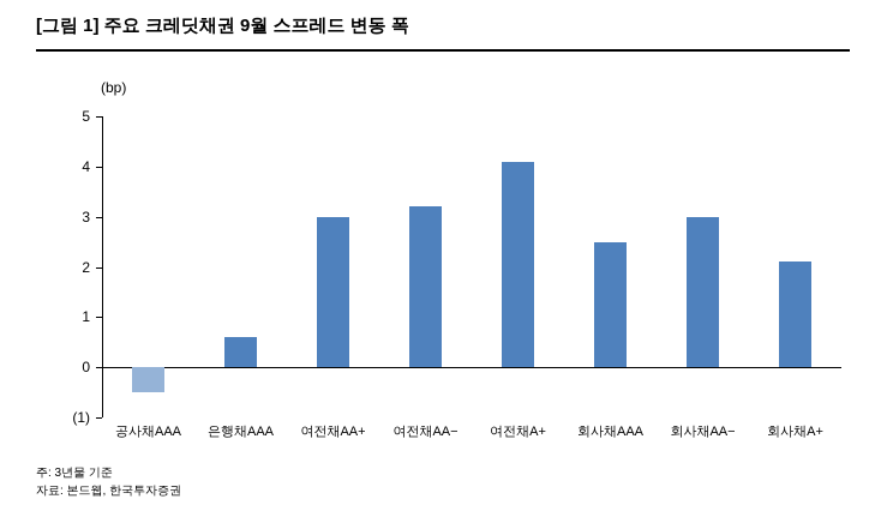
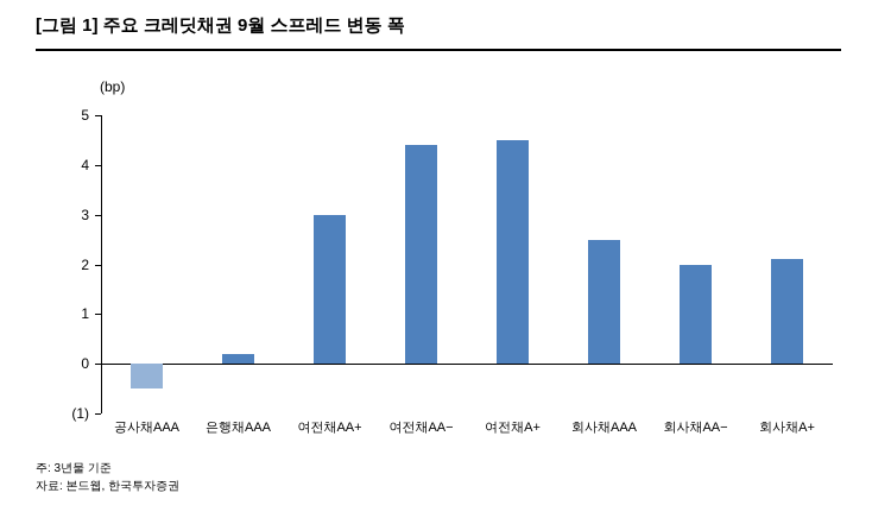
은행채AAA: 0.6 -> 0.2
여전채AA−: 3.2 -> 4.4
여전채A+: 4.1 -> 4.5
회사채AA−: 3.0 -> 2.0
